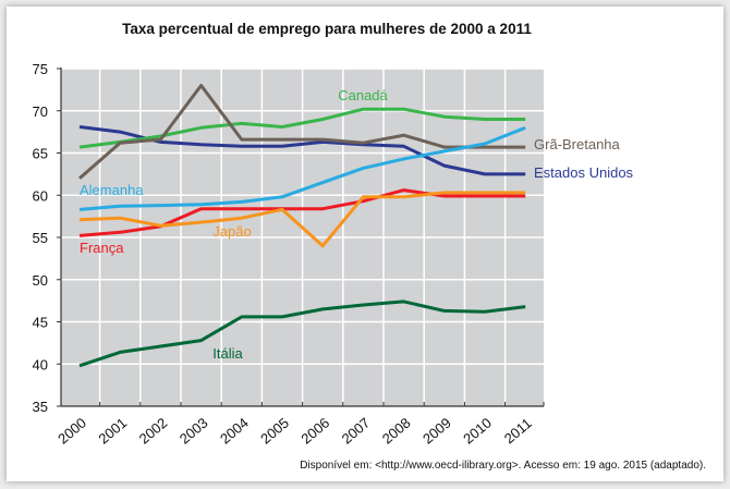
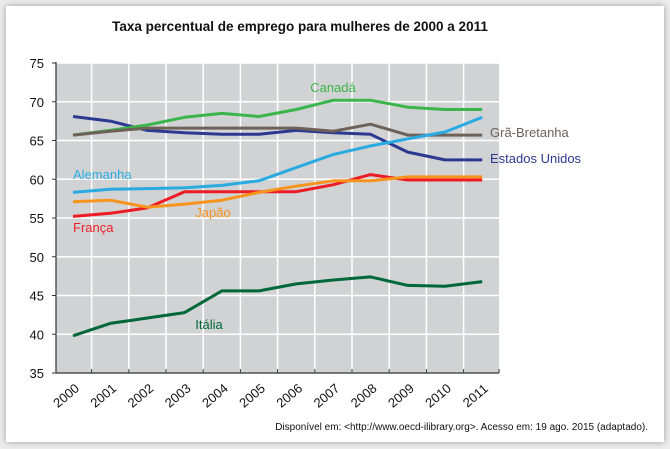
Grã-Bretanha/2000: 62 -> 66
Grã-Bretanha/2003: 73 -> 67
Japão/2006: 54 -> 59
